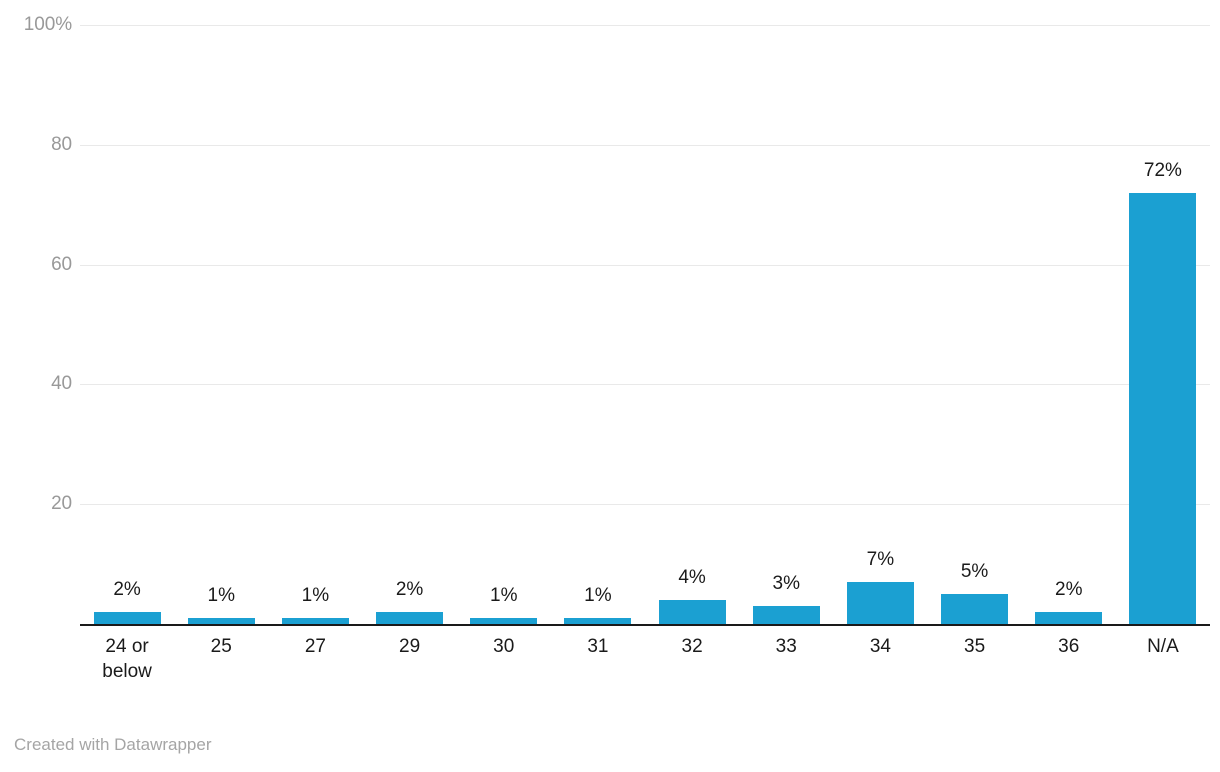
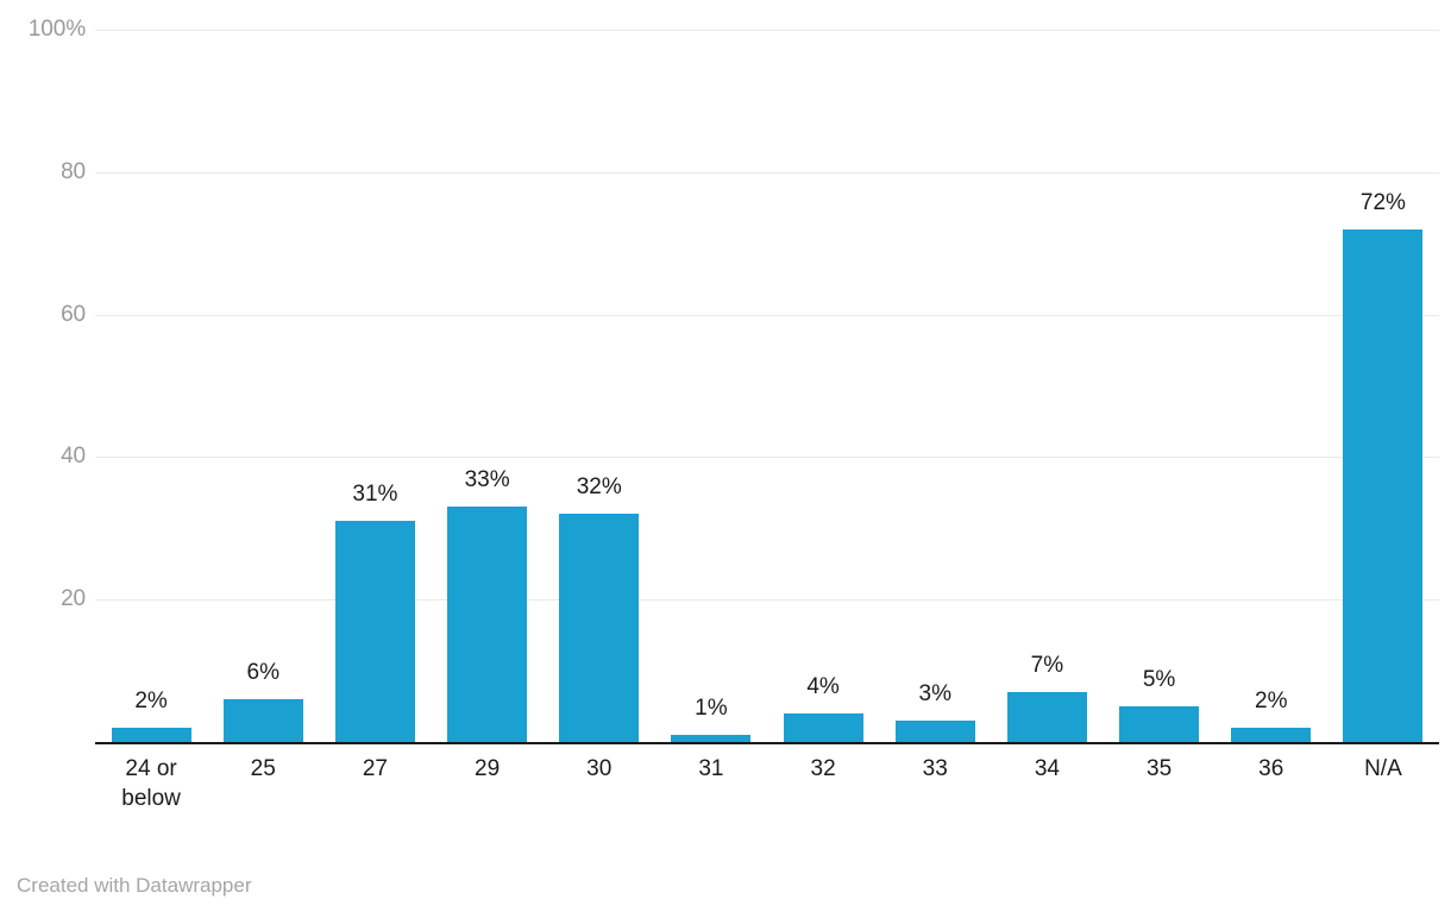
25: 1% -> 6%
27: 1% -> 31%
29: 2% -> 33%
30: 1% -> 32%
